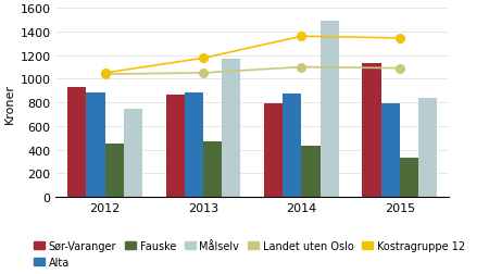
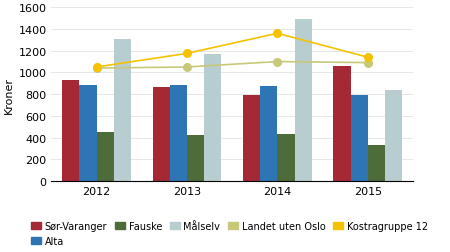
Målselv/2012: 750 -> 1310
Fauske/2013: 470 -> 420
Sør-Varanger/2015: 1130 -> 1060
Kostragruppe 12/2015: 1340 -> 1140
